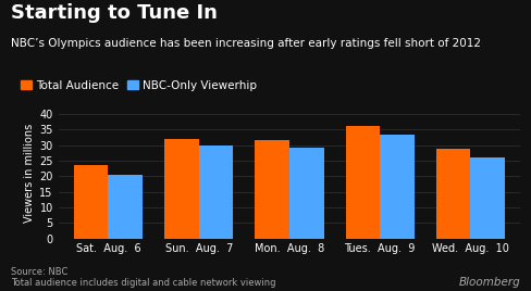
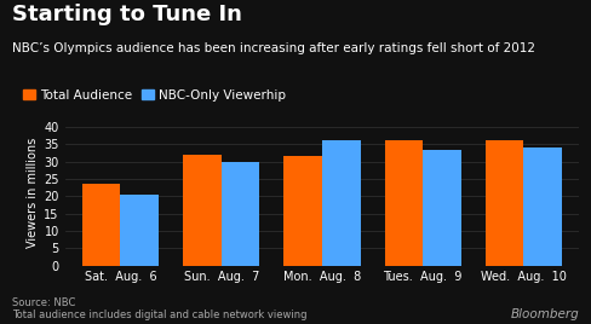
NBC-Only Viewerhip/Mon. Aug. 8: 29.0 -> 36.0
Total Audience/Wed. Aug. 10: 28.7 -> 36.0
NBC-Only Viewerhip/Wed. Aug. 10: 26.2 -> 34.0
